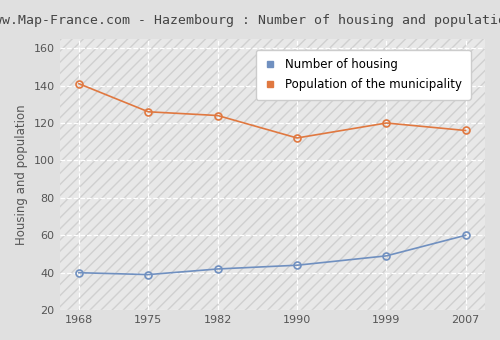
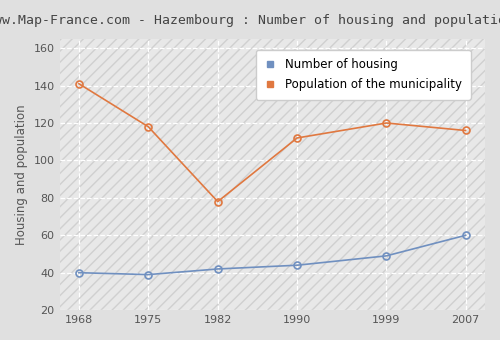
Population of the municipality/1975: 126 -> 118
Population of the municipality/1982: 124 -> 78
